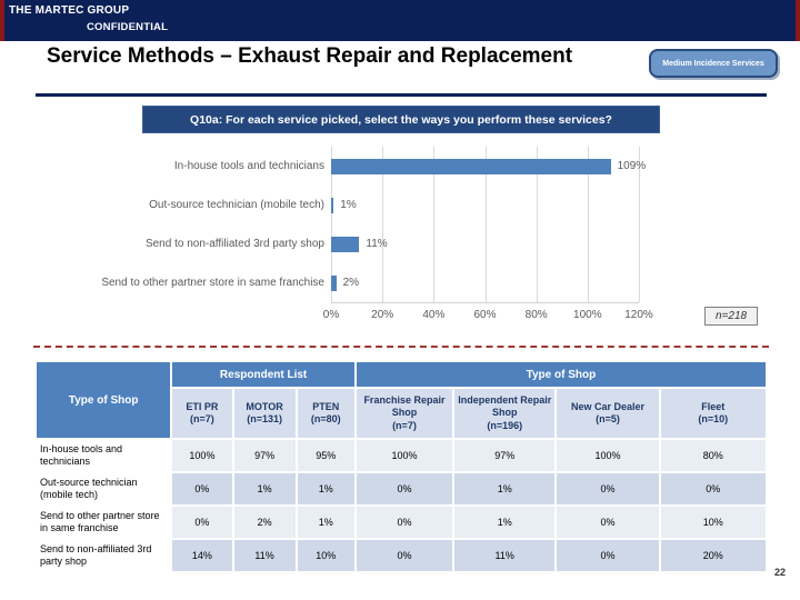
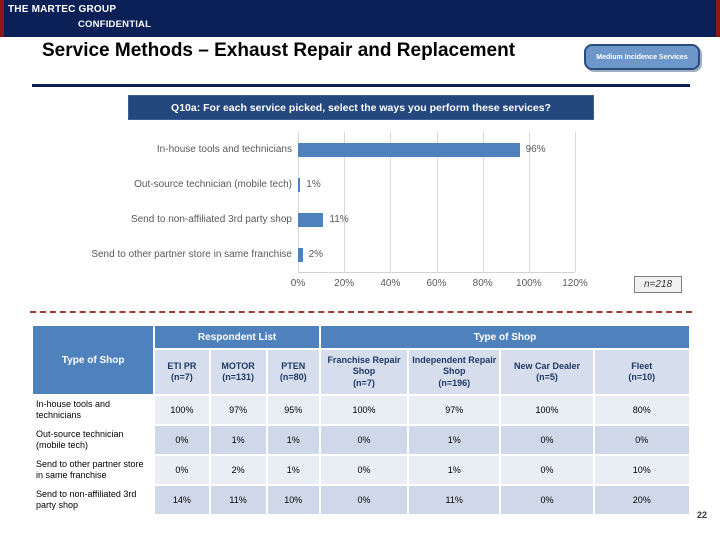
In-house tools and technicians: 109% -> 96%
